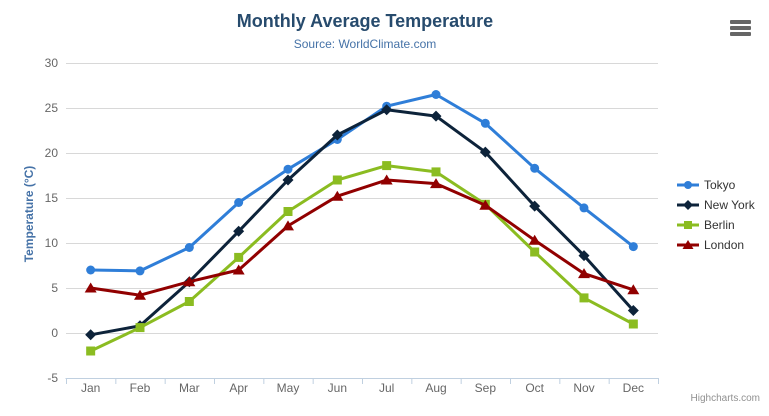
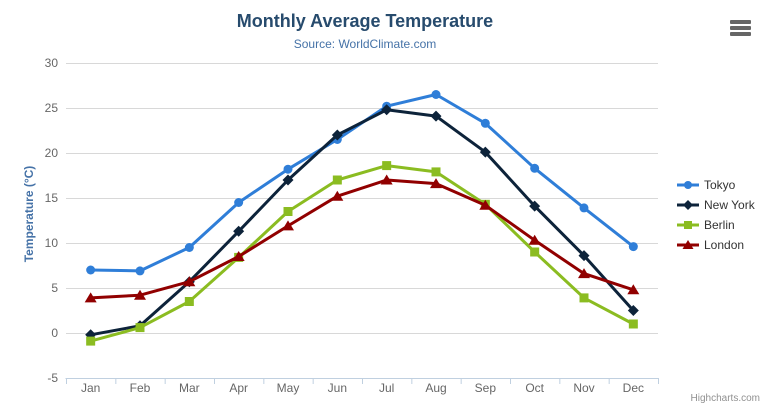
Berlin/Jan: -2 -> -1
London/Jan: 5 -> 4
London/Apr: 7 -> 8
